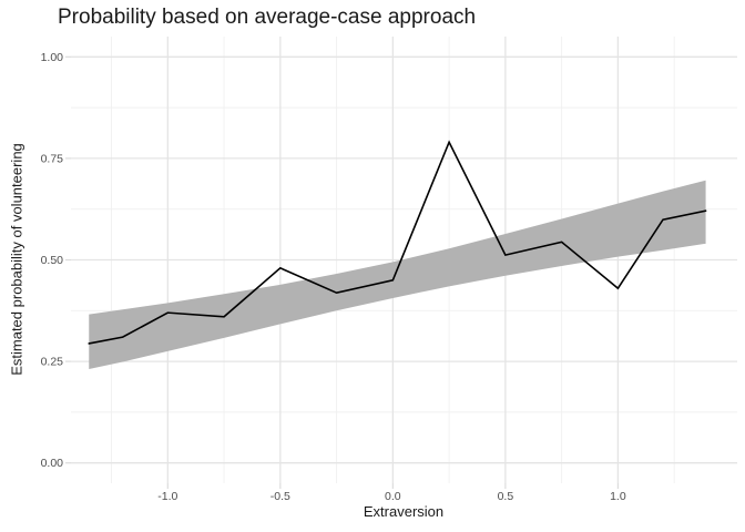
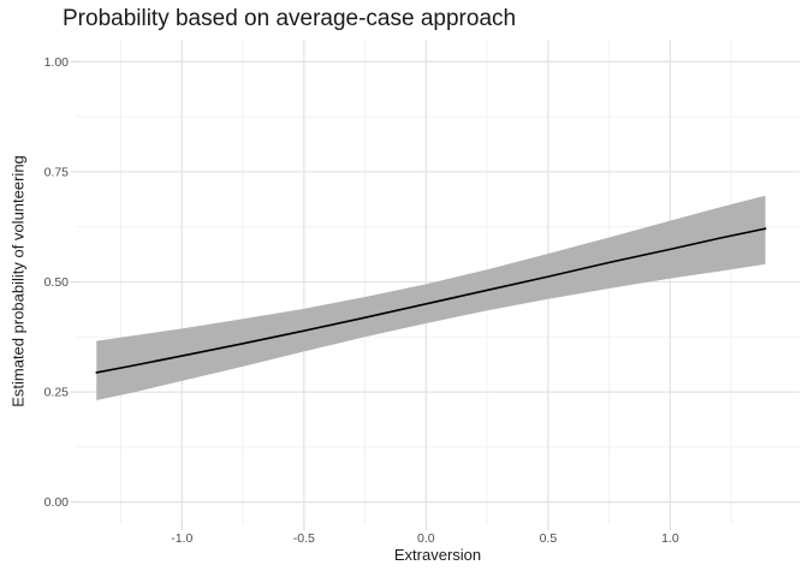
-1.0: 0.37 -> 0.33
-0.5: 0.48 -> 0.39
0.25: 0.79 -> 0.48
1.0: 0.43 -> 0.57
